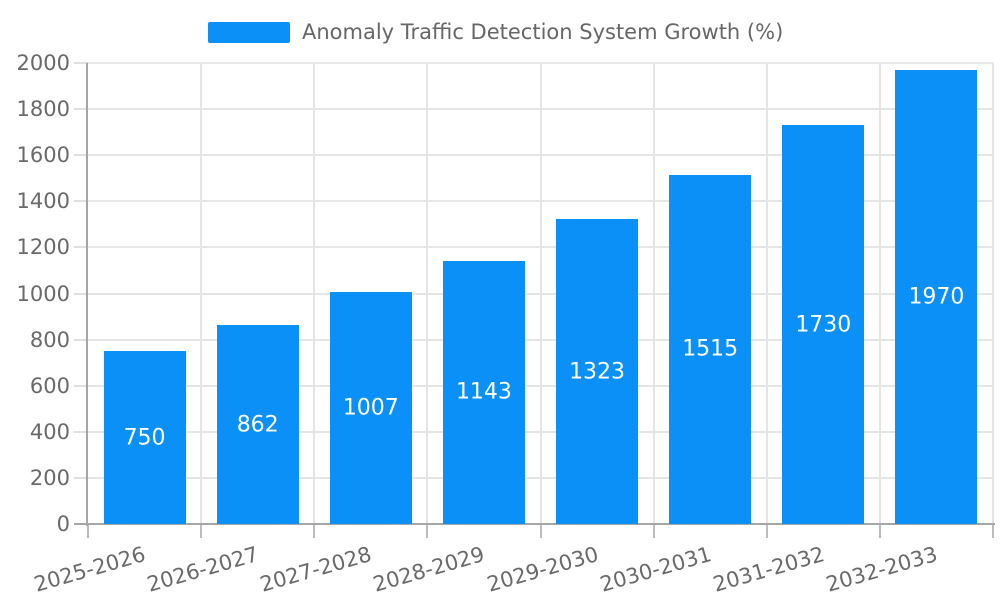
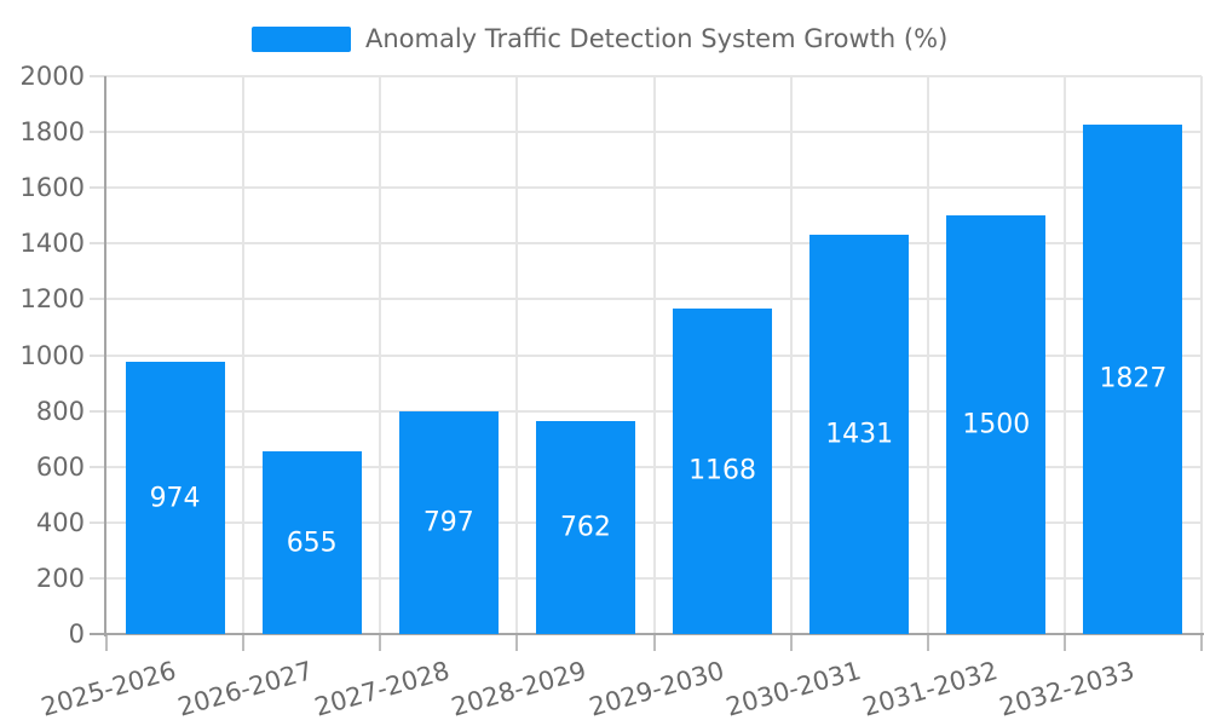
2025-2026: 750 -> 974
2026-2027: 862 -> 655
2027-2028: 1007 -> 797
2028-2029: 1143 -> 762
2029-2030: 1323 -> 1168
2030-2031: 1515 -> 1431
2031-2032: 1730 -> 1500
2032-2033: 1970 -> 1827
